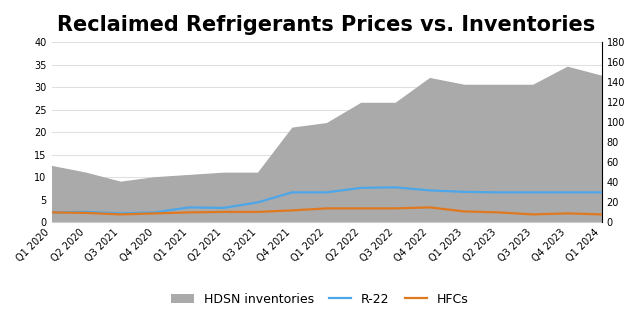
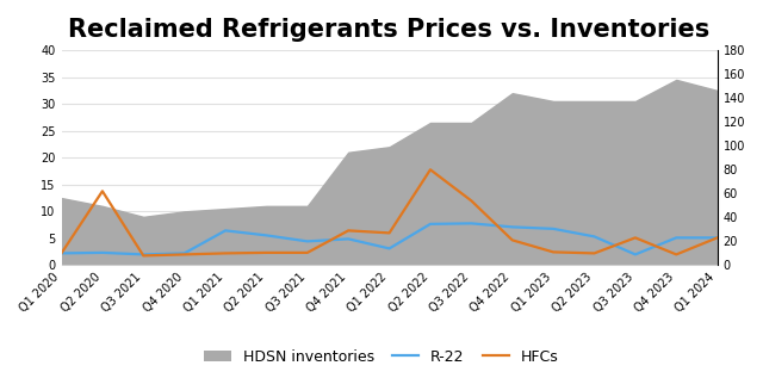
HFCs/Q2 2020: 10 -> 62
R-22/Q1 2021: 15 -> 29
R-22/Q2 2021: 14 -> 25
R-22/Q4 2021: 30 -> 22
HFCs/Q4 2021: 12 -> 29
R-22/Q1 2022: 30 -> 14
HFCs/Q1 2022: 14 -> 27
HFCs/Q2 2022: 14 -> 80
HFCs/Q3 2022: 14 -> 54
HFCs/Q4 2022: 15 -> 21
R-22/Q2 2023: 30 -> 24
R-22/Q3 2023: 30 -> 9
HFCs/Q3 2023: 8 -> 23
R-22/Q4 2023: 30 -> 23
R-22/Q1 2024: 30 -> 23
HFCs/Q1 2024: 8 -> 23
